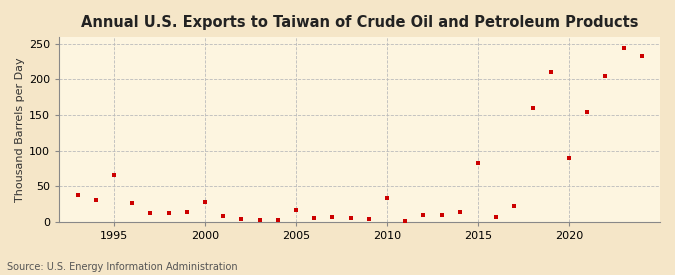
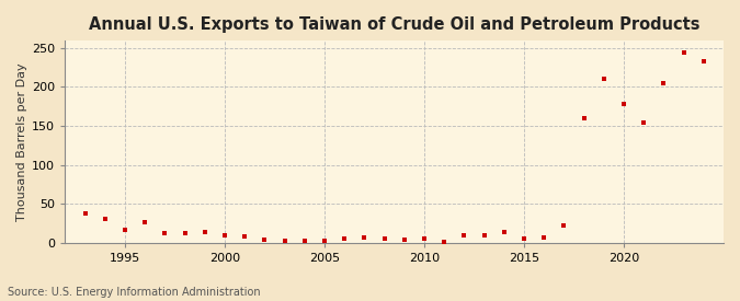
1995: 66 -> 17
2000: 28 -> 9
2005: 16 -> 3
2010: 34 -> 5
2015: 82 -> 5
2020: 90 -> 178
